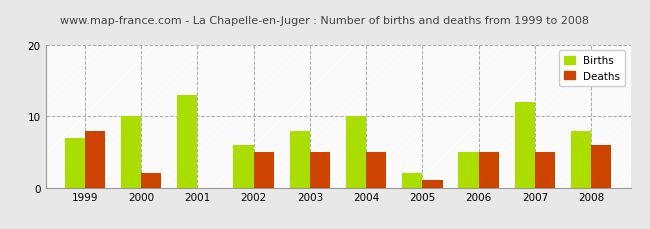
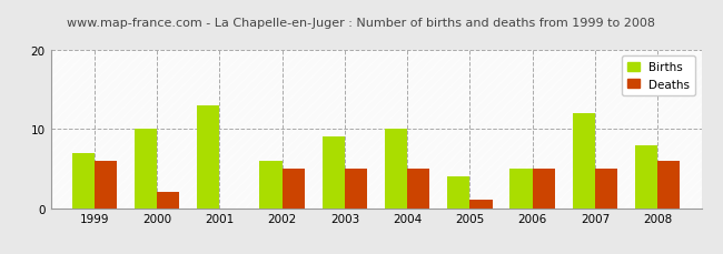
Deaths/1999: 8 -> 6
Births/2003: 8 -> 9
Births/2005: 2 -> 4
